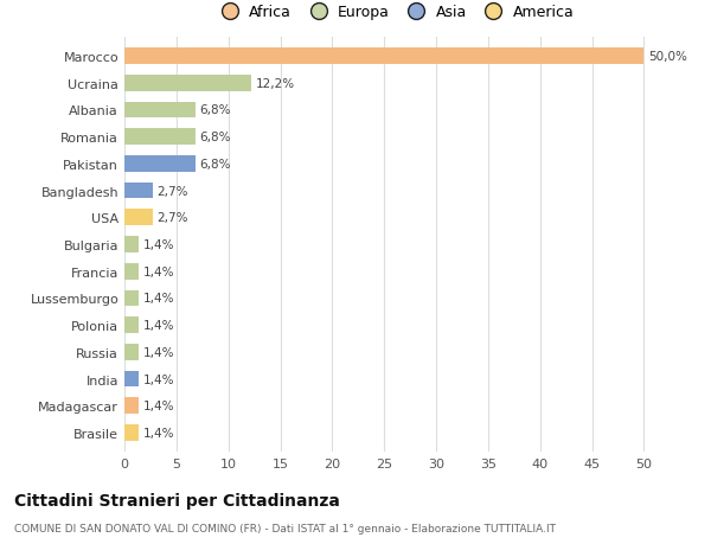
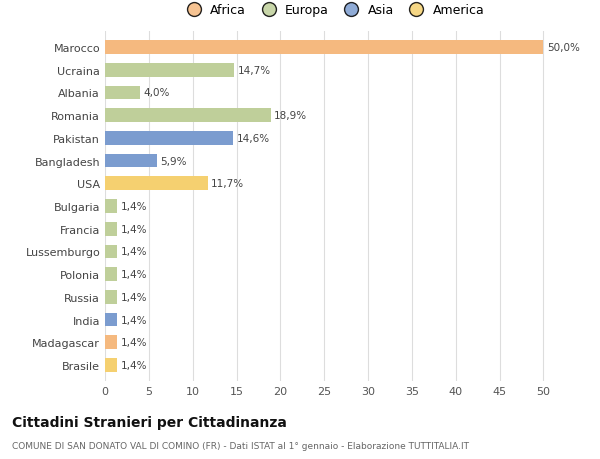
Ucraina: 12,2% -> 14,7%
Albania: 6,8% -> 4,0%
Romania: 6,8% -> 18,9%
Pakistan: 6,8% -> 14,6%
Bangladesh: 2,7% -> 5,9%
USA: 2,7% -> 11,7%
